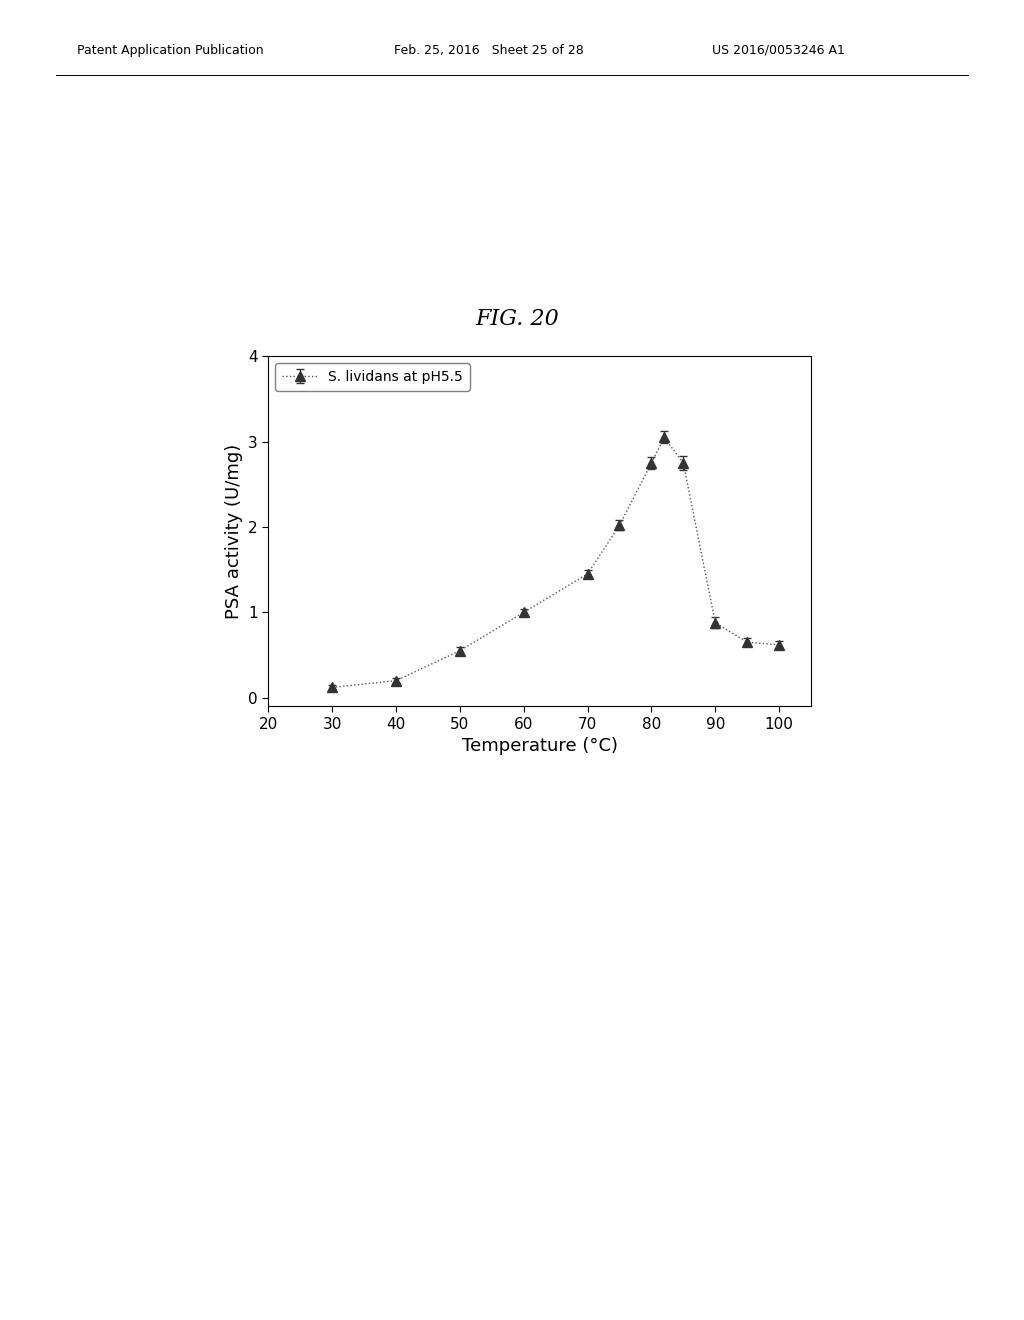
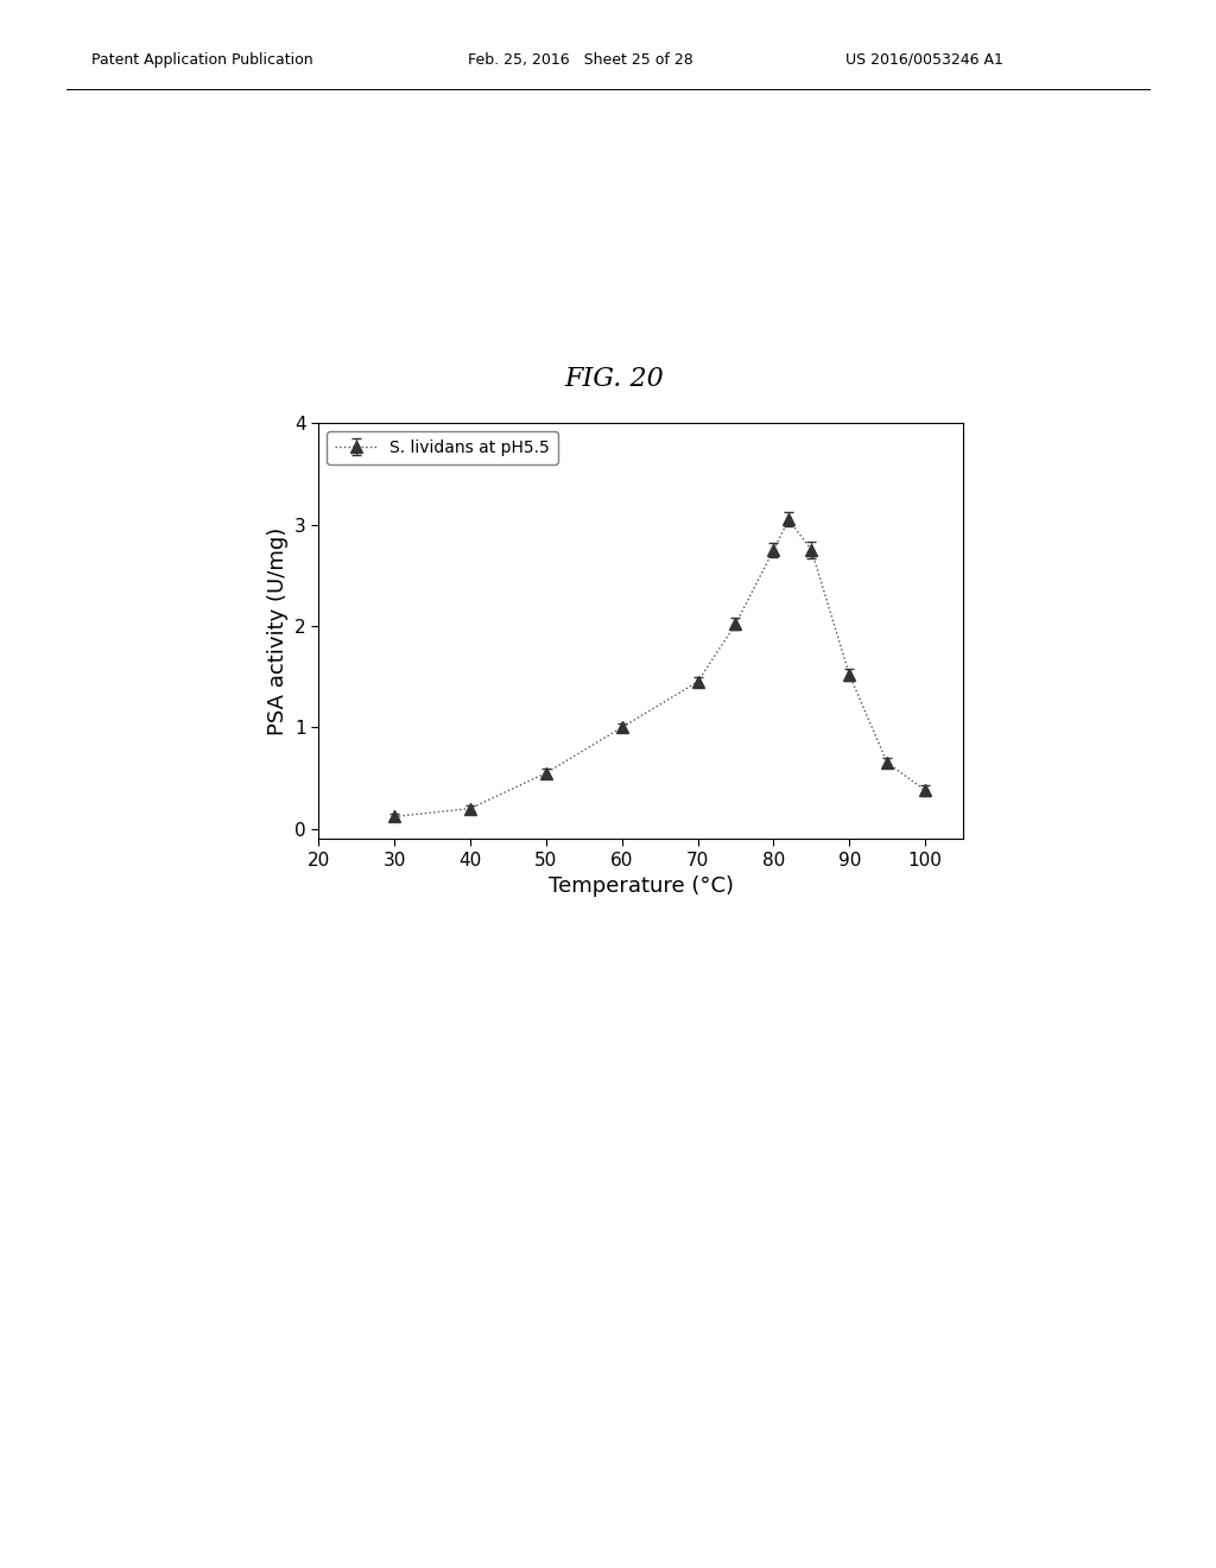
90: 0.88 -> 1.52
100: 0.62 -> 0.38
